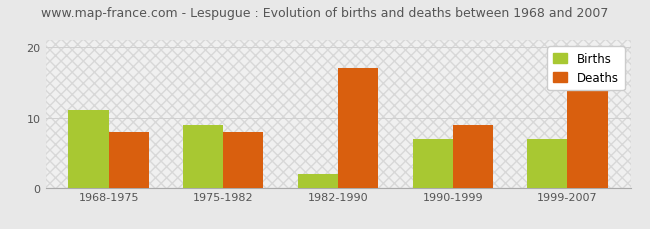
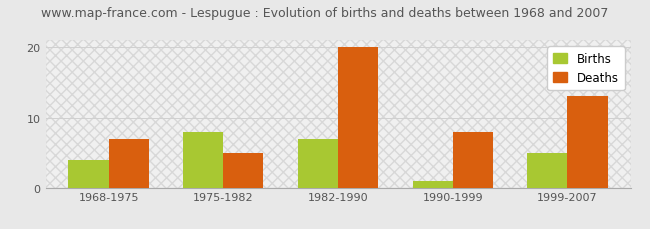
Births/1968-1975: 11 -> 4
Deaths/1968-1975: 8 -> 7
Births/1975-1982: 9 -> 8
Deaths/1975-1982: 8 -> 5
Births/1982-1990: 2 -> 7
Deaths/1982-1990: 17 -> 20
Births/1990-1999: 7 -> 1
Deaths/1990-1999: 9 -> 8
Births/1999-2007: 7 -> 5
Deaths/1999-2007: 14 -> 13
